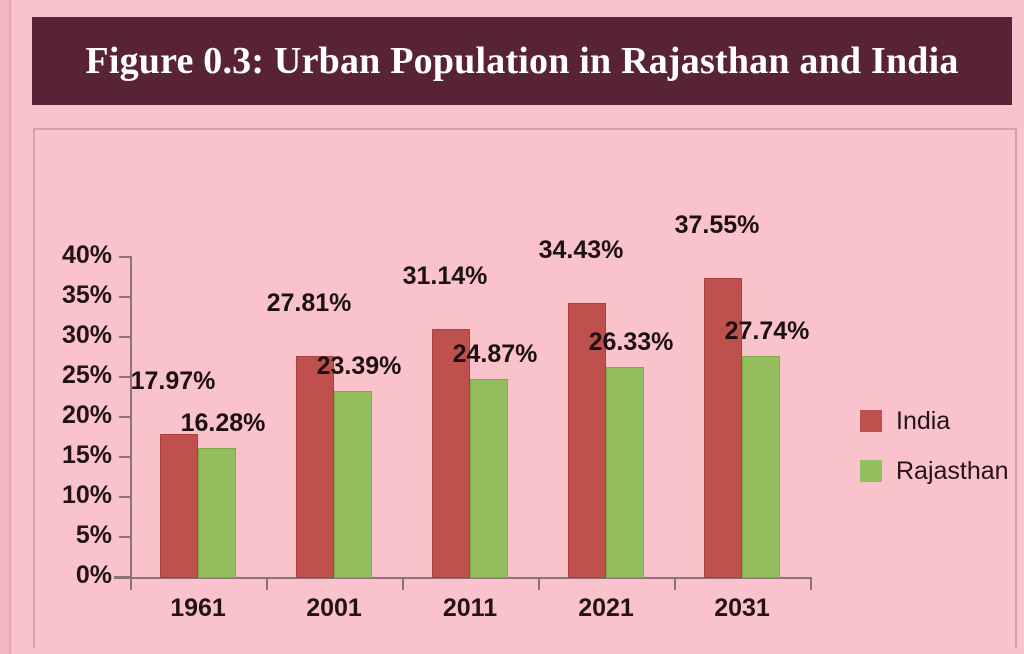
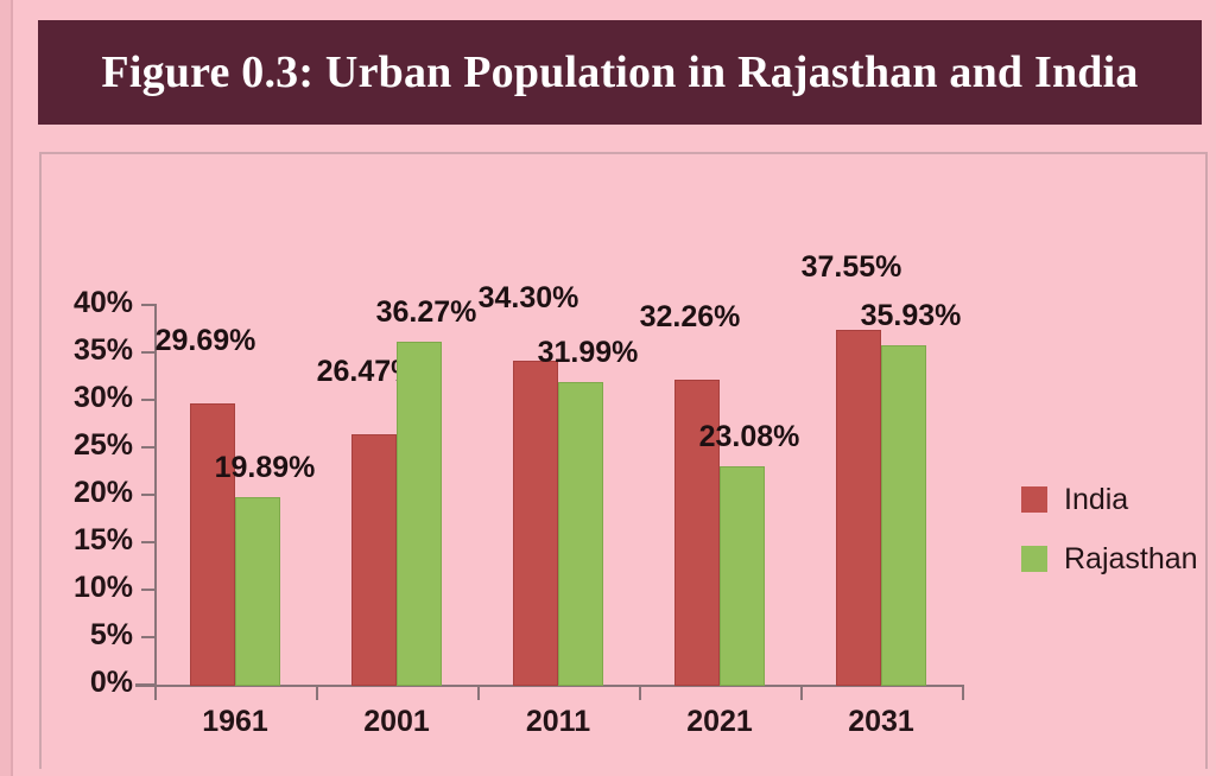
India/1961: 17.97% -> 29.69%
Rajasthan/1961: 16.28% -> 19.89%
India/2001: 27.81% -> 26.47%
Rajasthan/2001: 23.39% -> 36.27%
India/2011: 31.14% -> 34.30%
Rajasthan/2011: 24.87% -> 31.99%
India/2021: 34.43% -> 32.26%
Rajasthan/2021: 26.33% -> 23.08%
Rajasthan/2031: 27.74% -> 35.93%
